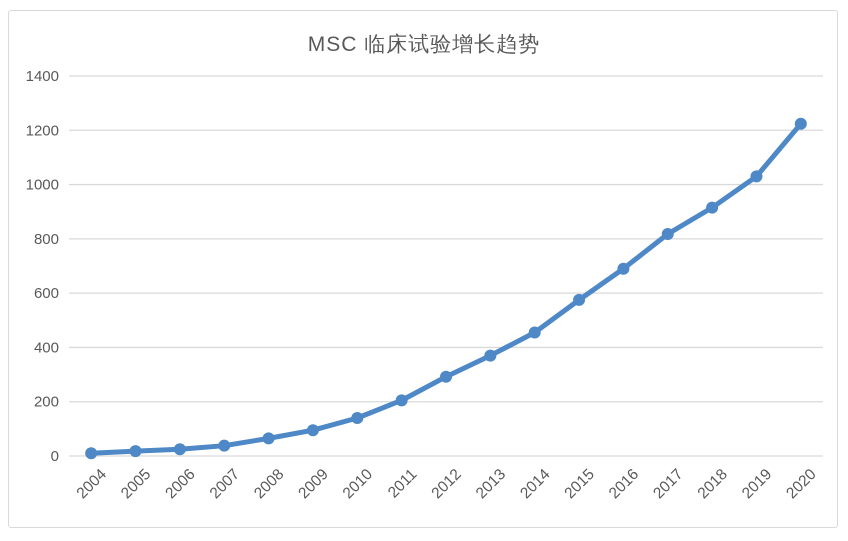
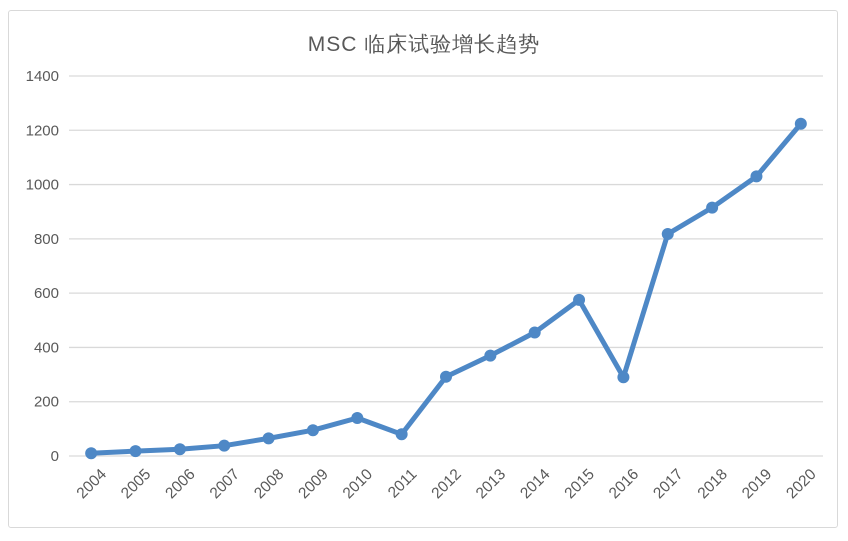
2011: 200 -> 80
2016: 690 -> 290
